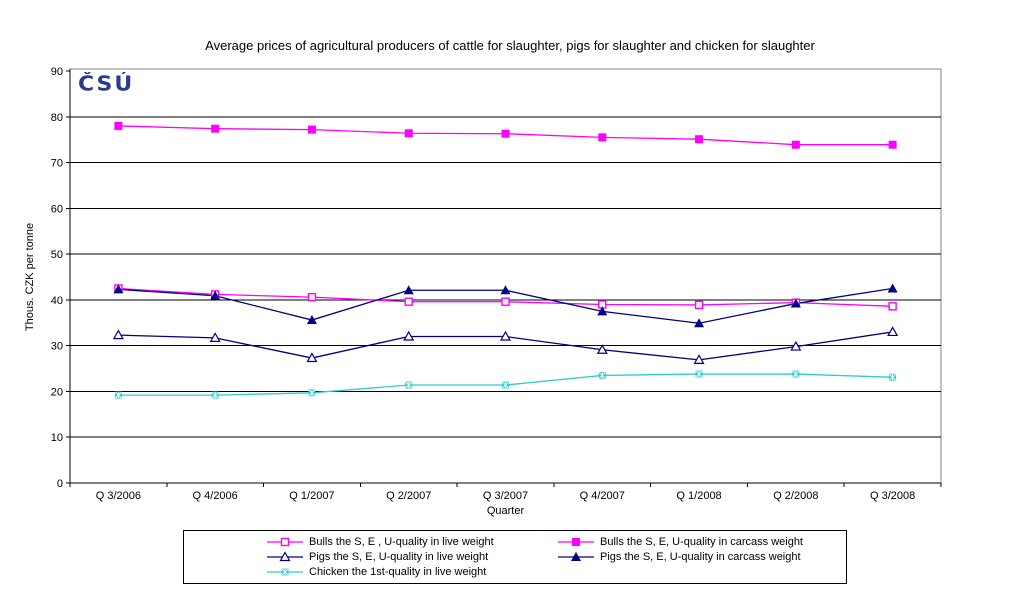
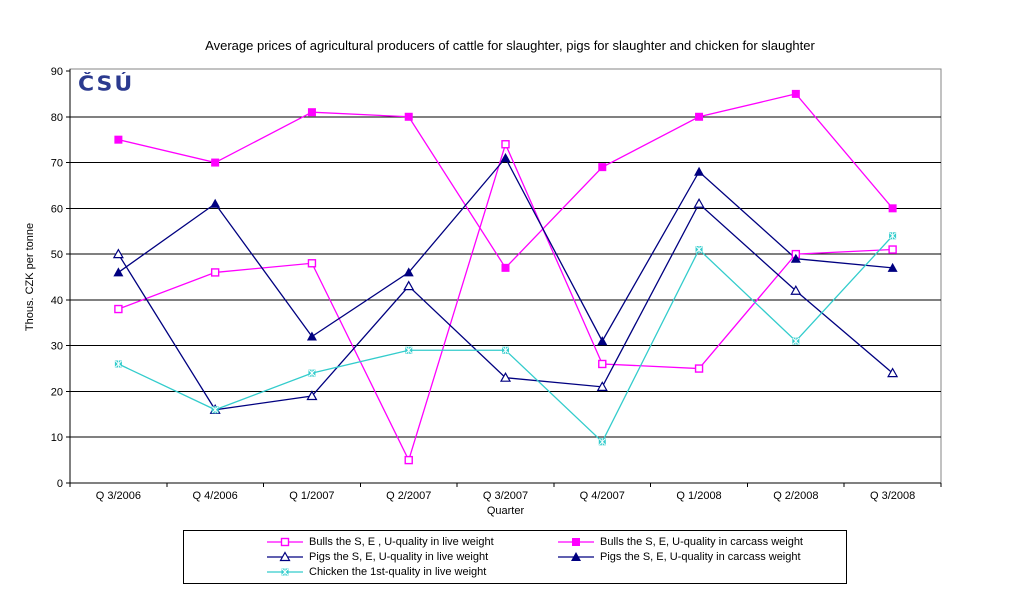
Bulls the S, E , U-quality in live weight/Q 3/2006: 42 -> 38
Bulls the S, E, U-quality in carcass weight/Q 3/2006: 78 -> 75
Pigs the S, E, U-quality in live weight/Q 3/2006: 32 -> 50
Pigs the S, E, U-quality in carcass weight/Q 3/2006: 42 -> 46
Chicken the 1st-quality in live weight/Q 3/2006: 19 -> 26
Bulls the S, E , U-quality in live weight/Q 4/2006: 41 -> 46
Bulls the S, E, U-quality in carcass weight/Q 4/2006: 77 -> 70
Pigs the S, E, U-quality in live weight/Q 4/2006: 32 -> 16
Pigs the S, E, U-quality in carcass weight/Q 4/2006: 41 -> 61
Chicken the 1st-quality in live weight/Q 4/2006: 19 -> 16
Bulls the S, E , U-quality in live weight/Q 1/2007: 41 -> 48
Bulls the S, E, U-quality in carcass weight/Q 1/2007: 77 -> 81
Pigs the S, E, U-quality in live weight/Q 1/2007: 27 -> 19
Pigs the S, E, U-quality in carcass weight/Q 1/2007: 36 -> 32
Chicken the 1st-quality in live weight/Q 1/2007: 20 -> 24
Bulls the S, E , U-quality in live weight/Q 2/2007: 40 -> 5
Bulls the S, E, U-quality in carcass weight/Q 2/2007: 76 -> 80
Pigs the S, E, U-quality in live weight/Q 2/2007: 32 -> 43
Pigs the S, E, U-quality in carcass weight/Q 2/2007: 42 -> 46
Chicken the 1st-quality in live weight/Q 2/2007: 21 -> 29
Bulls the S, E , U-quality in live weight/Q 3/2007: 40 -> 74
Bulls the S, E, U-quality in carcass weight/Q 3/2007: 76 -> 47
Pigs the S, E, U-quality in live weight/Q 3/2007: 32 -> 23
Pigs the S, E, U-quality in carcass weight/Q 3/2007: 42 -> 71
Chicken the 1st-quality in live weight/Q 3/2007: 21 -> 29
Bulls the S, E , U-quality in live weight/Q 4/2007: 39 -> 26
Bulls the S, E, U-quality in carcass weight/Q 4/2007: 76 -> 69
Pigs the S, E, U-quality in live weight/Q 4/2007: 29 -> 21
Pigs the S, E, U-quality in carcass weight/Q 4/2007: 38 -> 31
Chicken the 1st-quality in live weight/Q 4/2007: 24 -> 9
Bulls the S, E , U-quality in live weight/Q 1/2008: 39 -> 25
Bulls the S, E, U-quality in carcass weight/Q 1/2008: 75 -> 80
Pigs the S, E, U-quality in live weight/Q 1/2008: 27 -> 61
Pigs the S, E, U-quality in carcass weight/Q 1/2008: 35 -> 68
Chicken the 1st-quality in live weight/Q 1/2008: 24 -> 51
Bulls the S, E , U-quality in live weight/Q 2/2008: 39 -> 50
Bulls the S, E, U-quality in carcass weight/Q 2/2008: 74 -> 85
Pigs the S, E, U-quality in live weight/Q 2/2008: 30 -> 42
Pigs the S, E, U-quality in carcass weight/Q 2/2008: 39 -> 49
Chicken the 1st-quality in live weight/Q 2/2008: 24 -> 31
Bulls the S, E , U-quality in live weight/Q 3/2008: 39 -> 51
Bulls the S, E, U-quality in carcass weight/Q 3/2008: 74 -> 60
Pigs the S, E, U-quality in live weight/Q 3/2008: 33 -> 24
Pigs the S, E, U-quality in carcass weight/Q 3/2008: 42 -> 47
Chicken the 1st-quality in live weight/Q 3/2008: 23 -> 54
